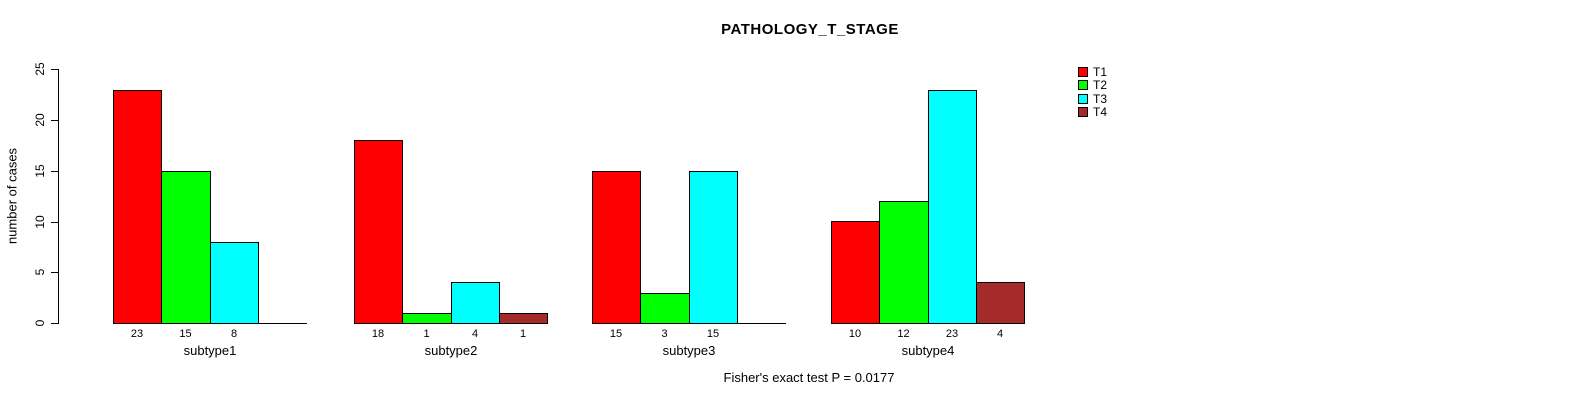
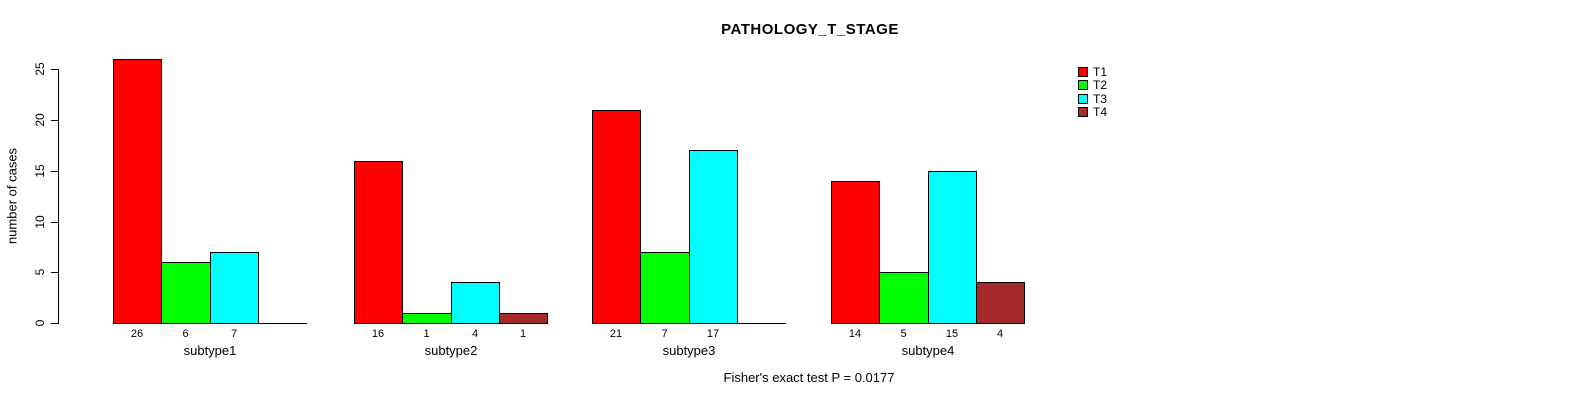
T1/subtype1: 23 -> 26
T2/subtype1: 15 -> 6
T3/subtype1: 8 -> 7
T1/subtype2: 18 -> 16
T1/subtype3: 15 -> 21
T2/subtype3: 3 -> 7
T3/subtype3: 15 -> 17
T1/subtype4: 10 -> 14
T2/subtype4: 12 -> 5
T3/subtype4: 23 -> 15
